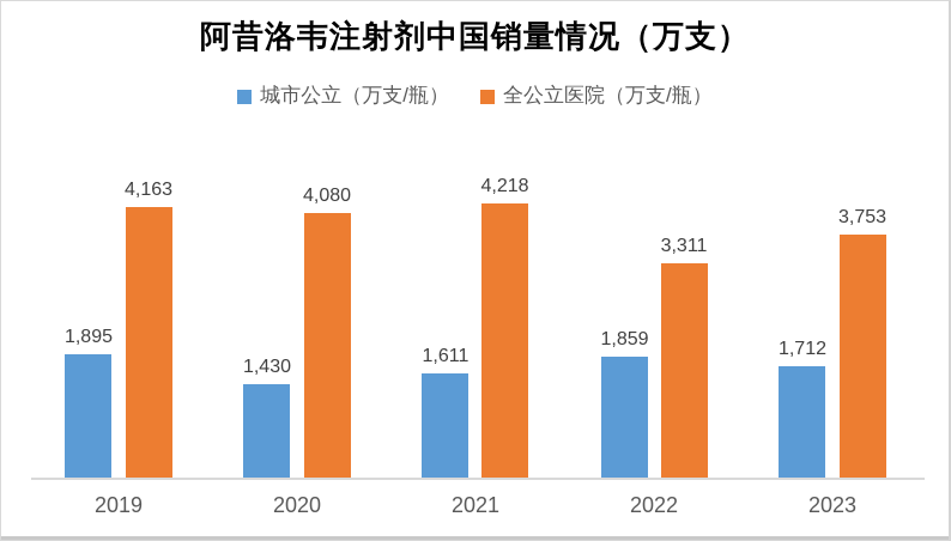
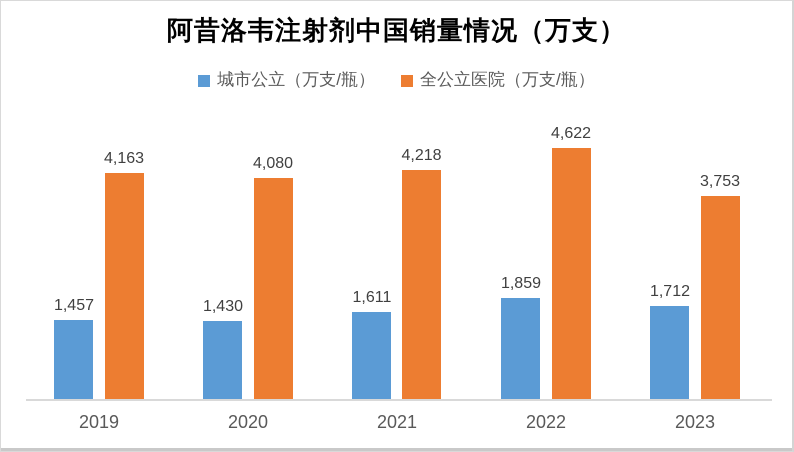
城市公立（万支/瓶）/2019: 1,895 -> 1,457
全公立医院（万支/瓶）/2022: 3,311 -> 4,622
